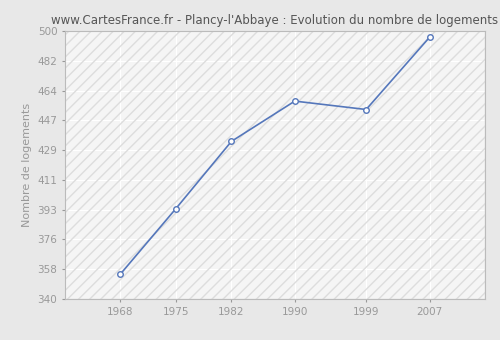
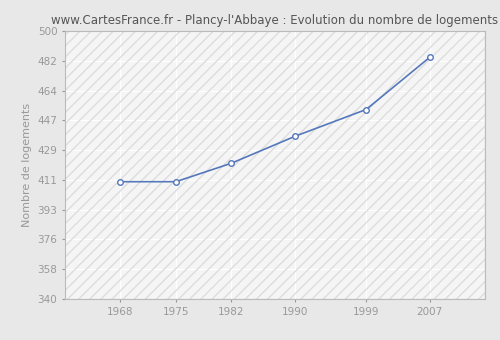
1968: 355 -> 410
1975: 394 -> 410
1982: 434 -> 421
1990: 458 -> 437
2007: 496 -> 484
